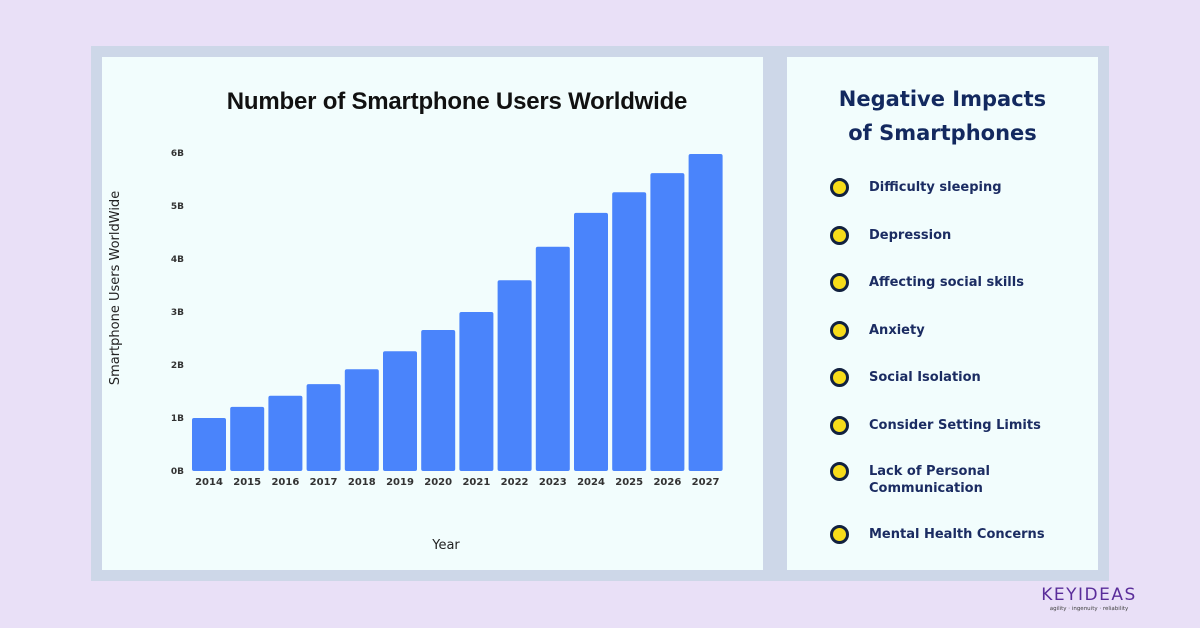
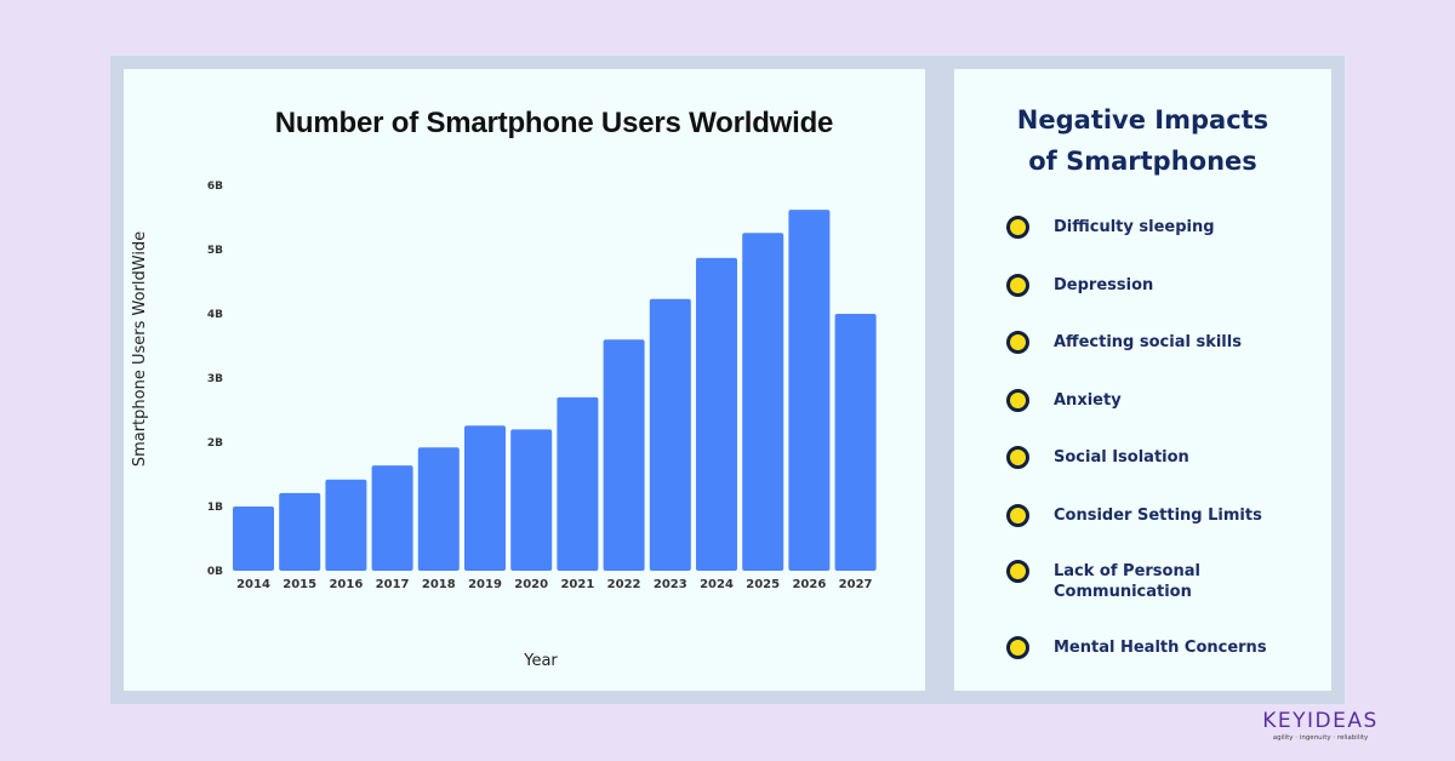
2020: 2.7B -> 2.2B
2021: 3.0B -> 2.7B
2027: 6.0B -> 4.0B
